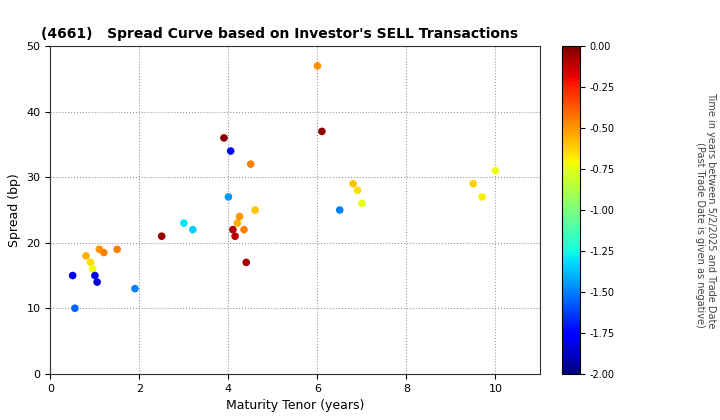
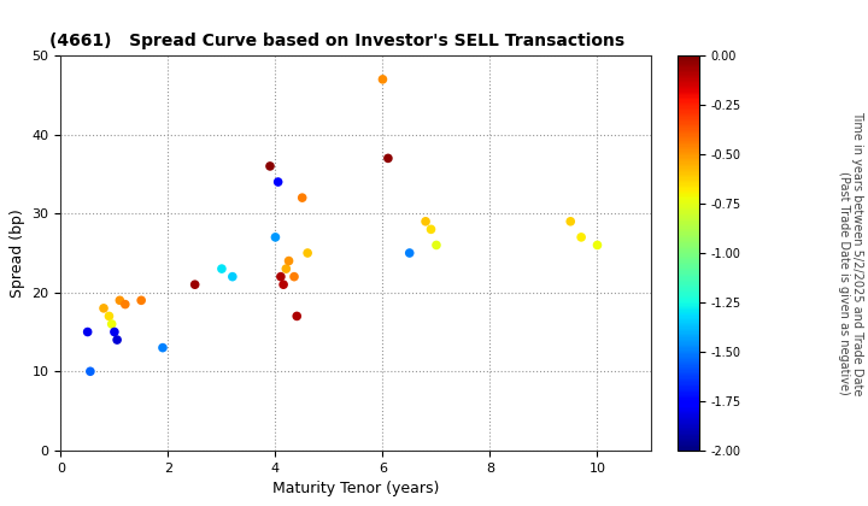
10: 31.0 -> 26.0
